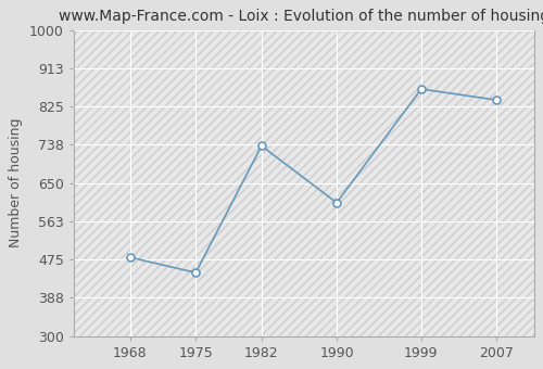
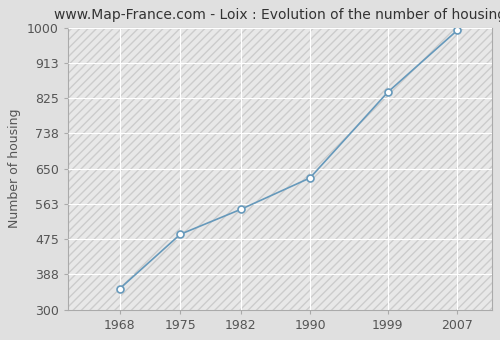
1968: 480 -> 352
1975: 445 -> 487
1982: 735 -> 549
1990: 605 -> 627
1999: 865 -> 840
2007: 840 -> 993
